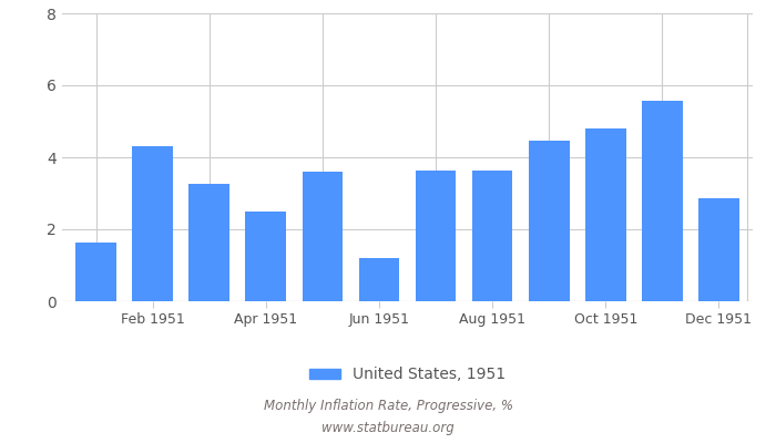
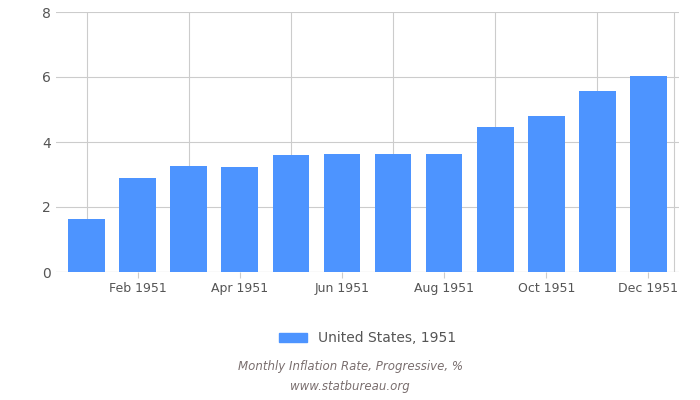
Feb 1951: 4.30 -> 2.88
Apr 1951: 2.50 -> 3.24
Jun 1951: 1.20 -> 3.62
Dec 1951: 2.85 -> 6.03
